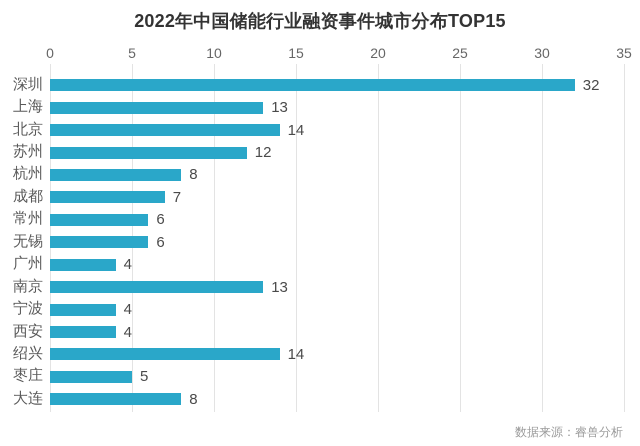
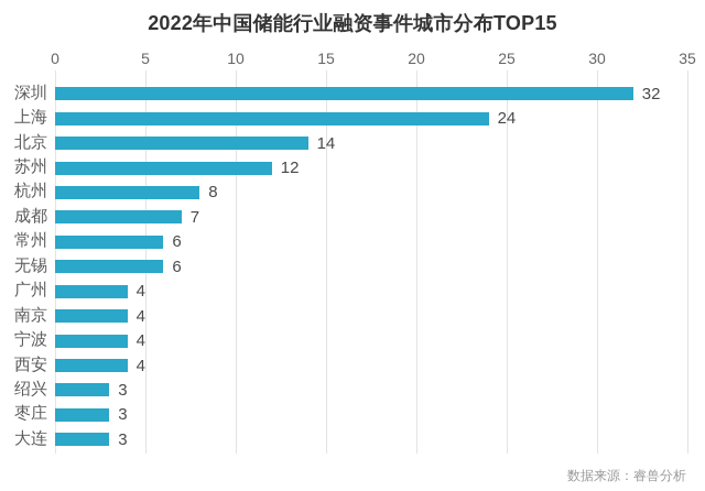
上海: 13 -> 24
南京: 13 -> 4
绍兴: 14 -> 3
枣庄: 5 -> 3
大连: 8 -> 3
